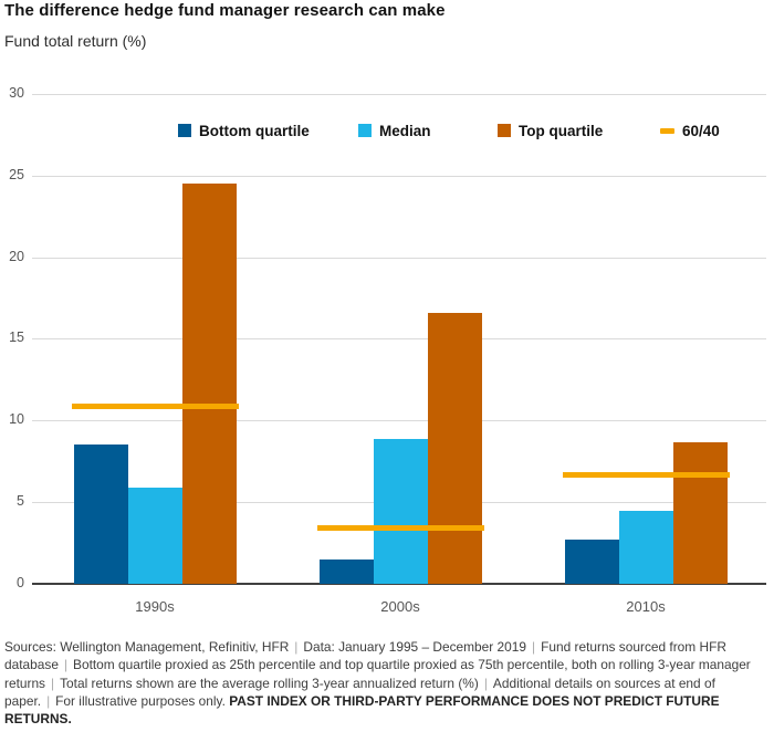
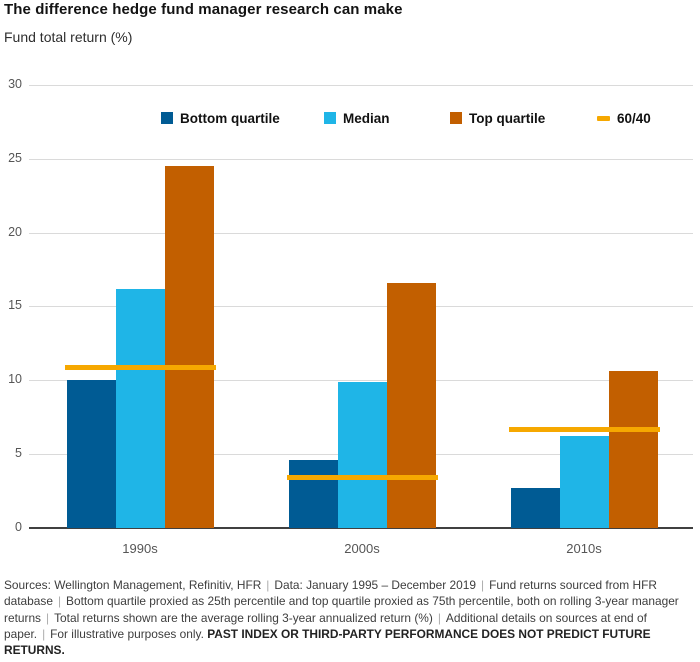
Bottom quartile/1990s: 8.5 -> 10.0
Median/1990s: 5.9 -> 16.2
Bottom quartile/2000s: 1.5 -> 4.6
Median/2000s: 8.9 -> 9.9
Median/2010s: 4.5 -> 6.2
Top quartile/2010s: 8.7 -> 10.6
